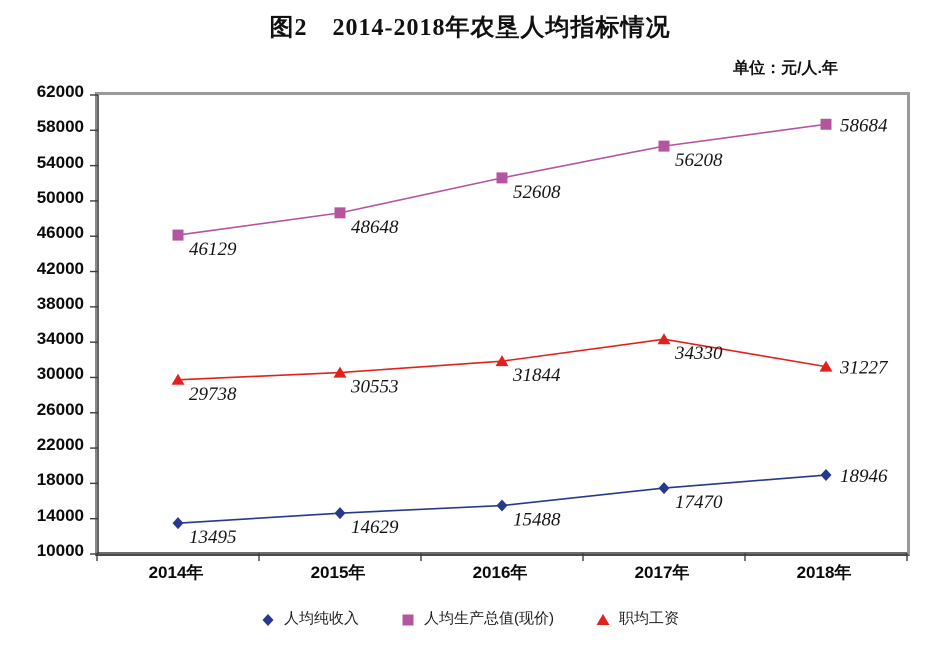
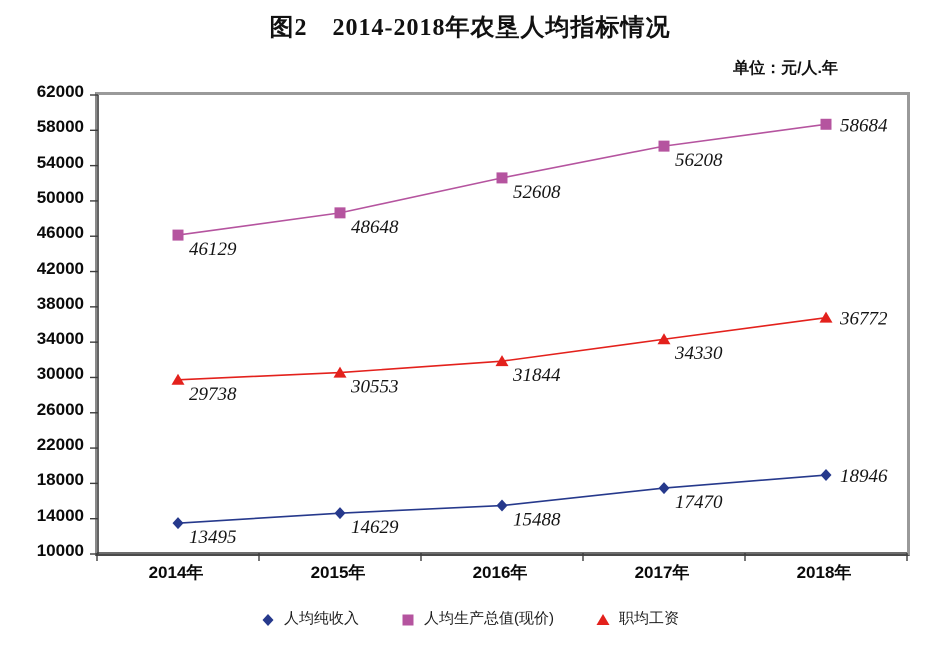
职均工资/2018年: 31227 -> 36772
